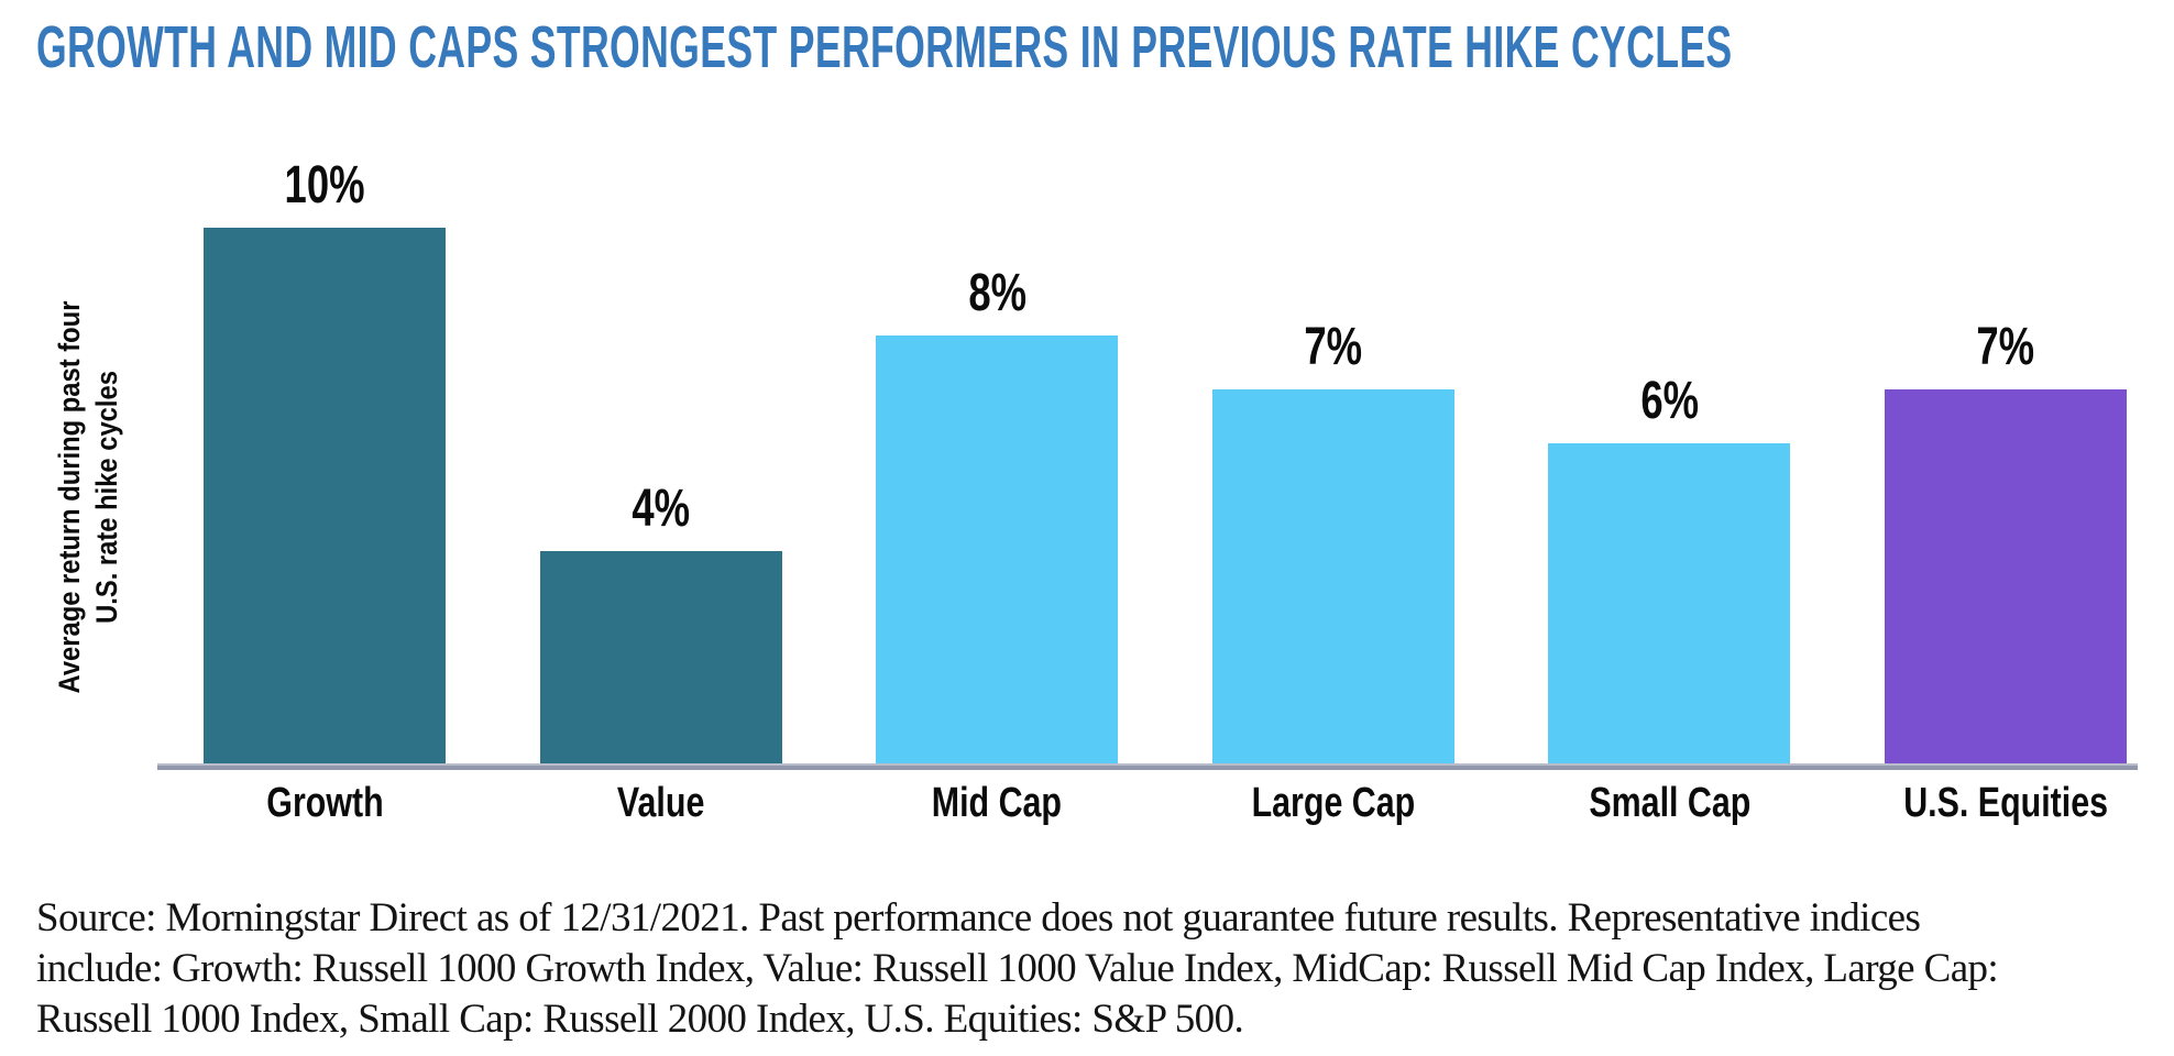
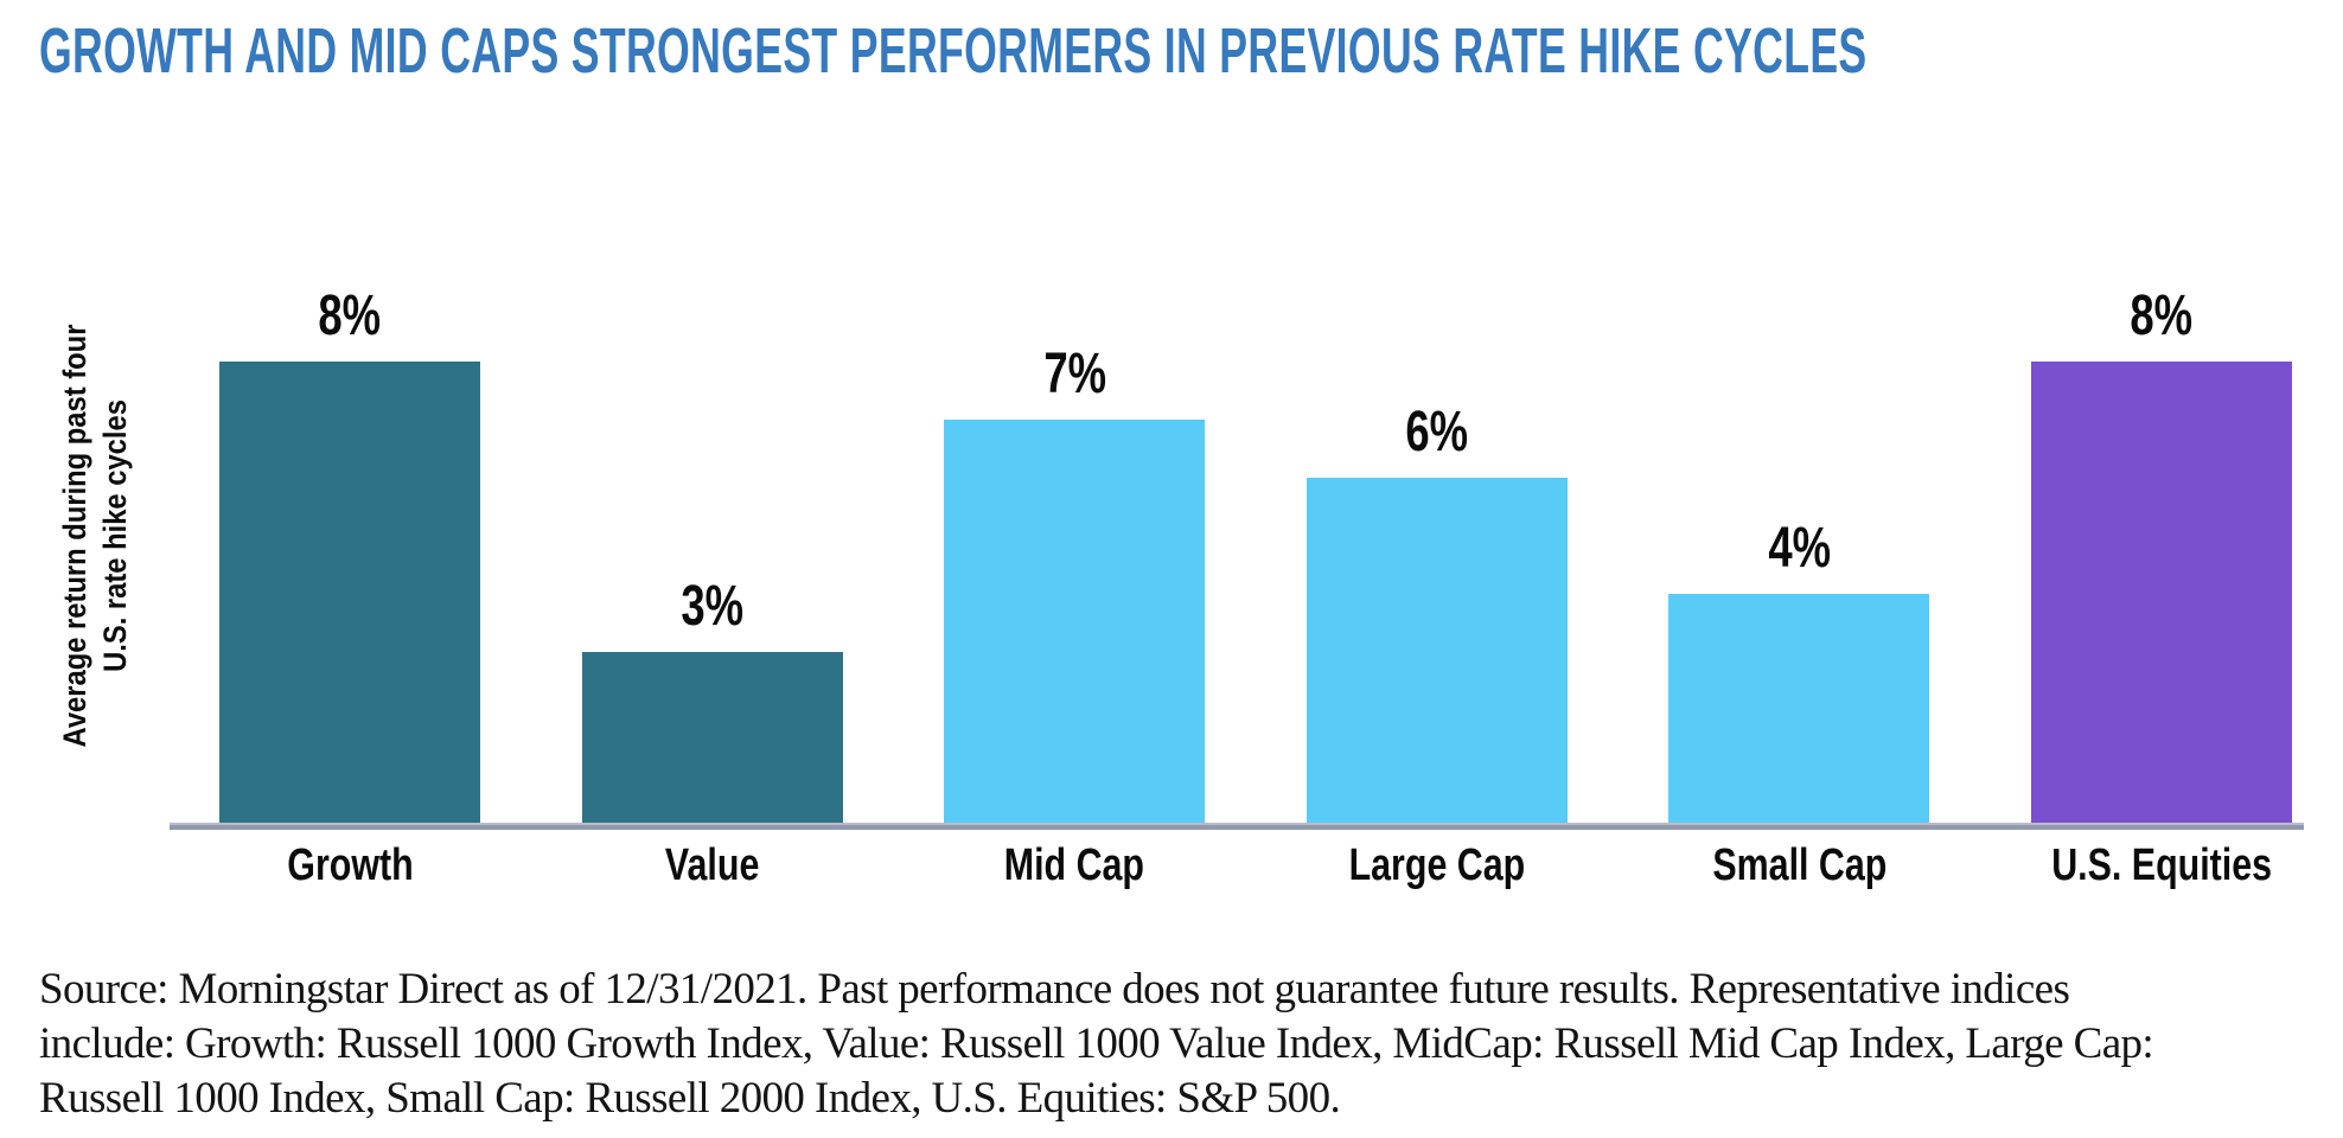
Growth: 10% -> 8%
Value: 4% -> 3%
Mid Cap: 8% -> 7%
Large Cap: 7% -> 6%
Small Cap: 6% -> 4%
U.S. Equities: 7% -> 8%
